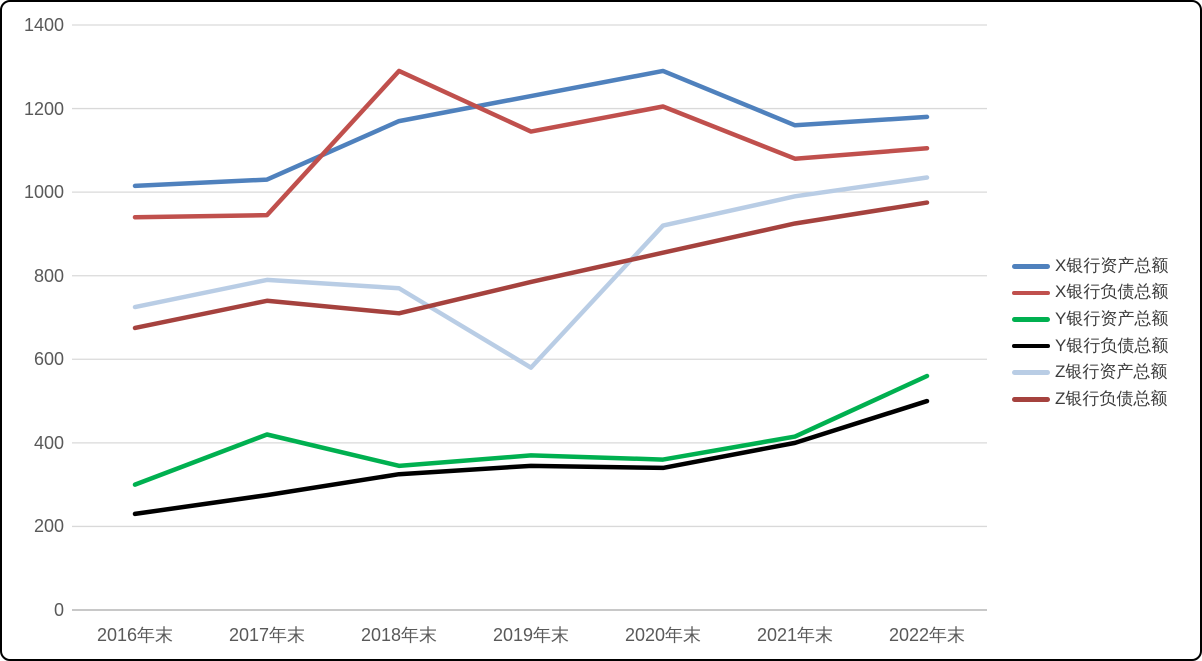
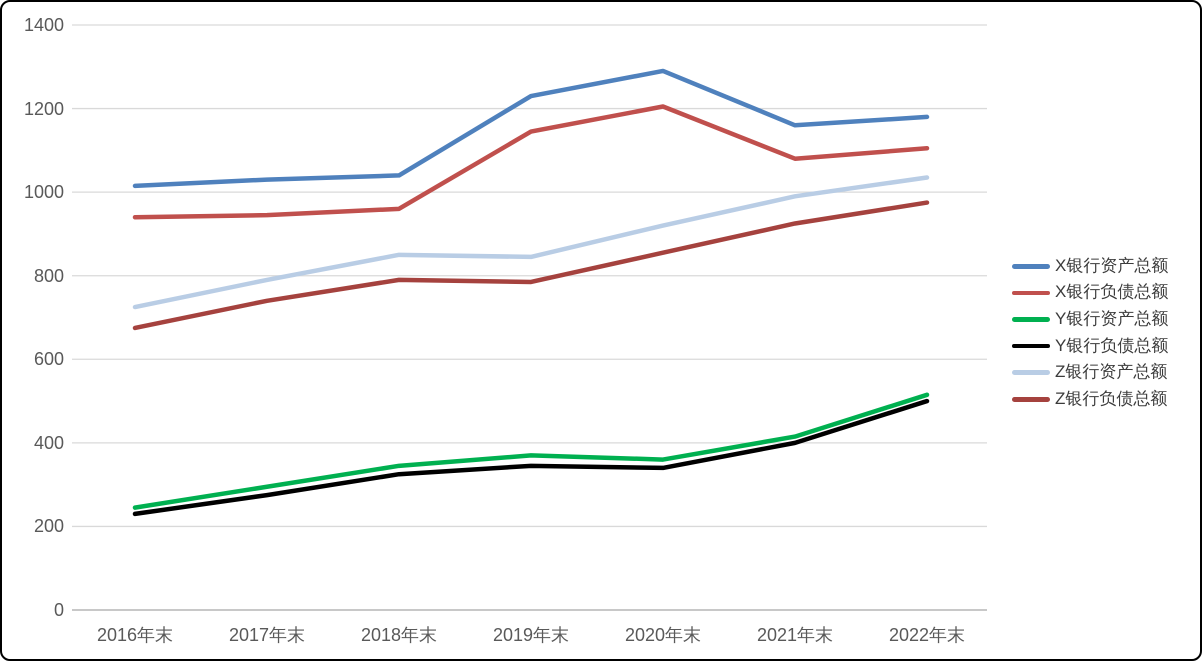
Y银行资产总额/2016年末: 300 -> 240
Y银行资产总额/2017年末: 420 -> 300
X银行资产总额/2018年末: 1170 -> 1040
X银行负债总额/2018年末: 1290 -> 960
Z银行资产总额/2018年末: 770 -> 850
Z银行负债总额/2018年末: 710 -> 790
Z银行资产总额/2019年末: 580 -> 840
Y银行资产总额/2022年末: 560 -> 520
